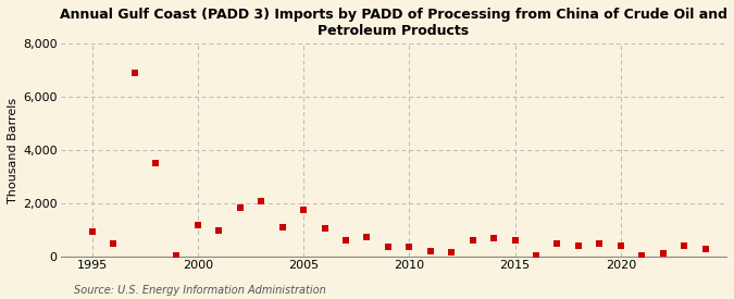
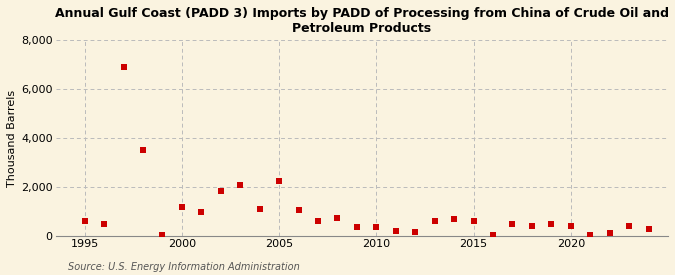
1995: 950 -> 600
2005: 1,750 -> 2,250
